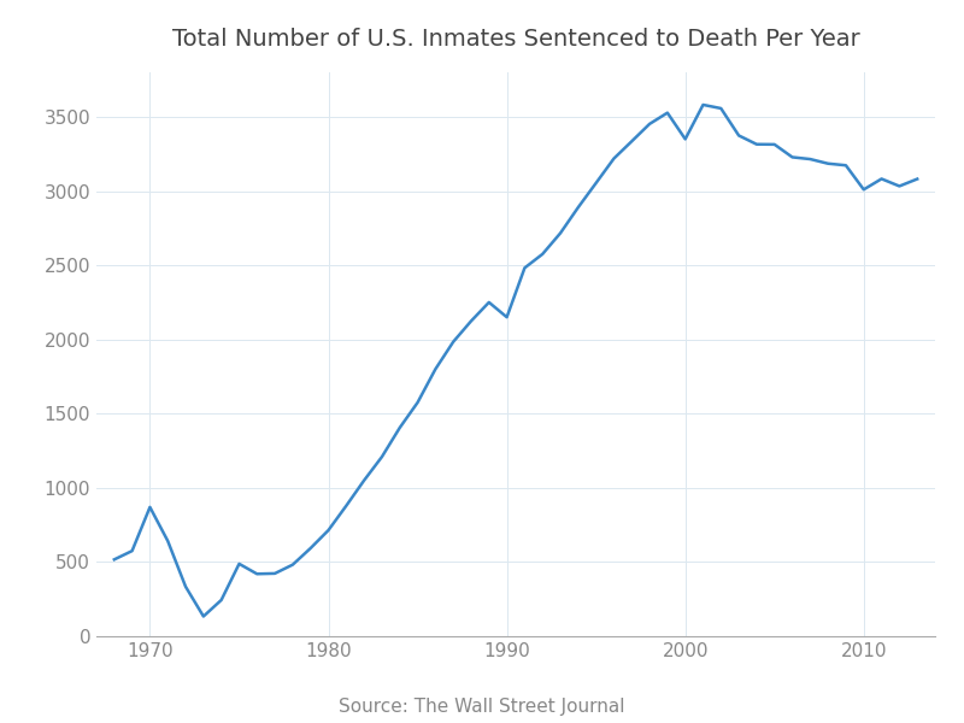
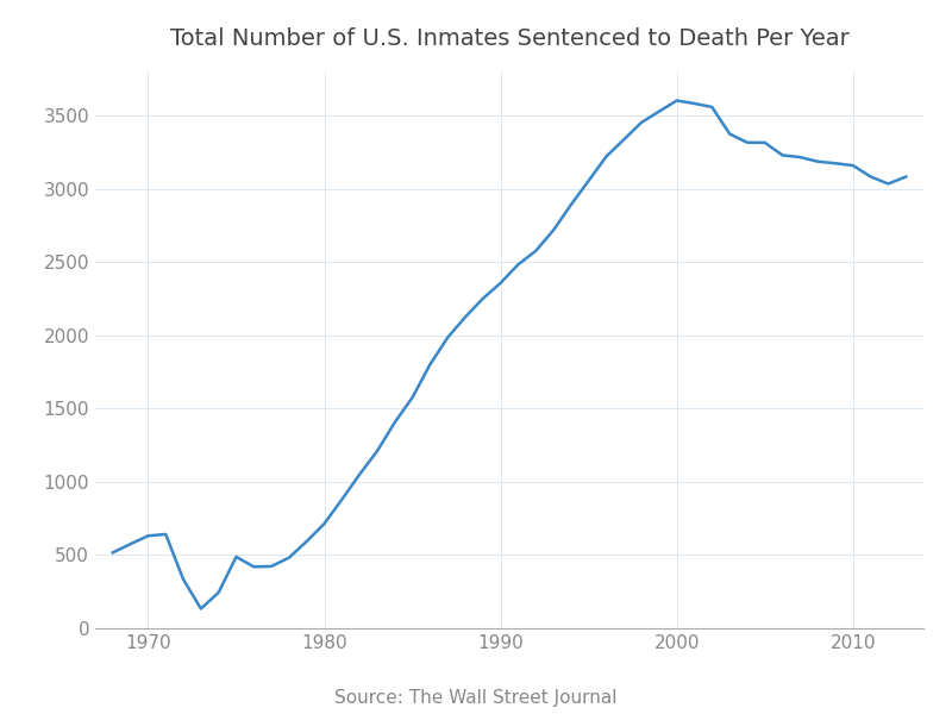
1970: 870 -> 630
1990: 2150 -> 2360
2000: 3350 -> 3600
2010: 3010 -> 3160
